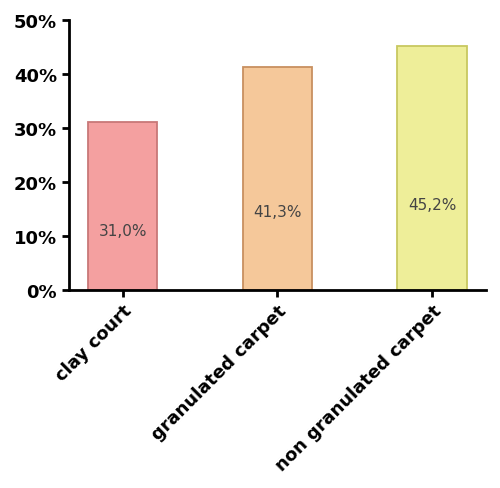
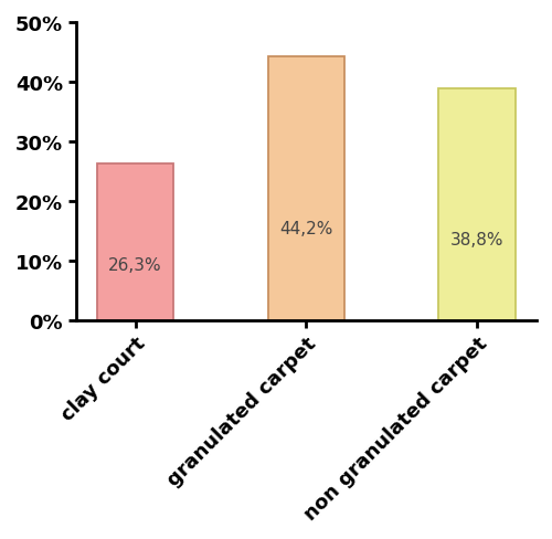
clay court: 31,0% -> 26,3%
granulated carpet: 41,3% -> 44,2%
non granulated carpet: 45,2% -> 38,8%
